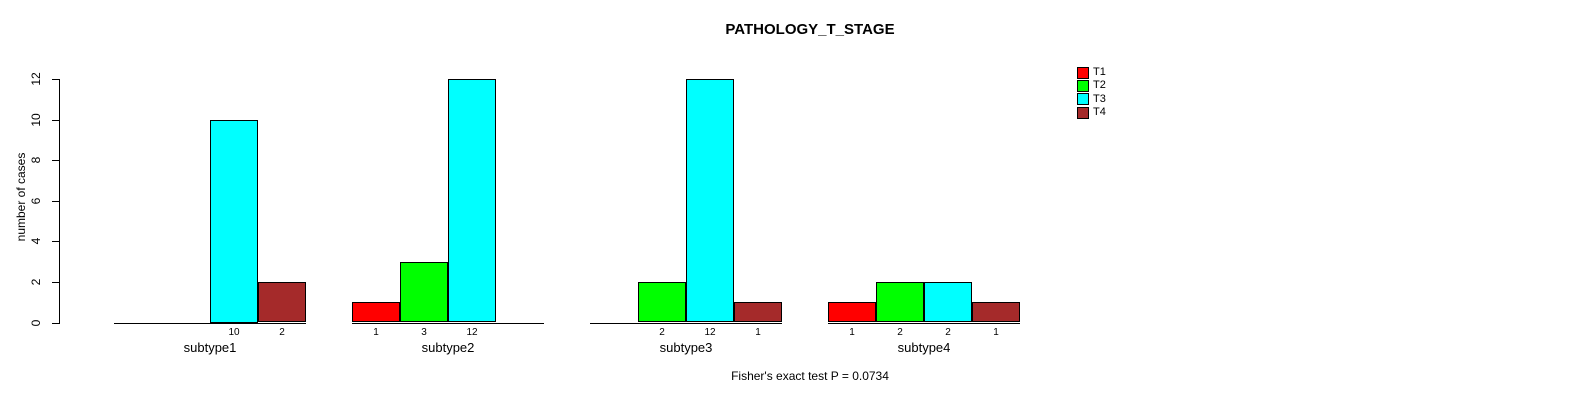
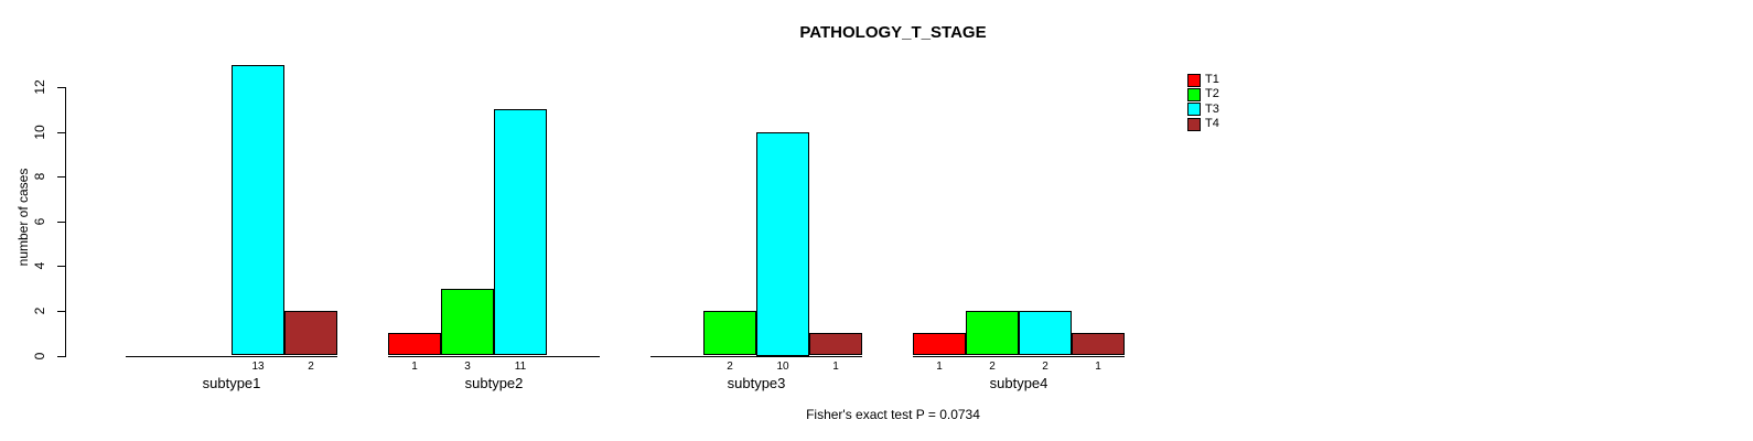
T3/subtype1: 10 -> 13
T3/subtype2: 12 -> 11
T3/subtype3: 12 -> 10
